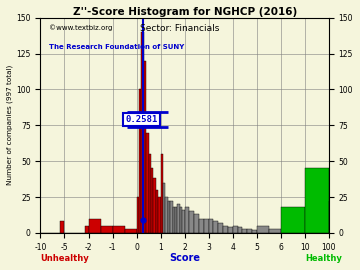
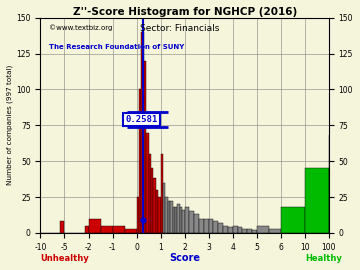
100: 22 -> 68
